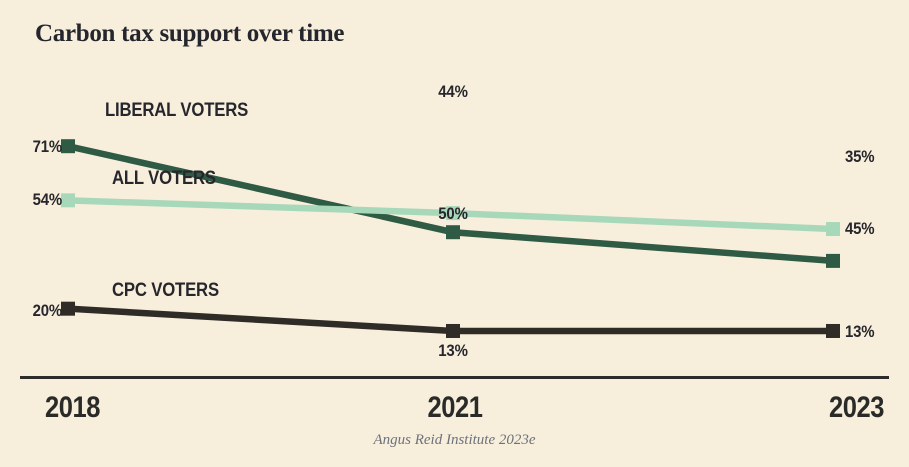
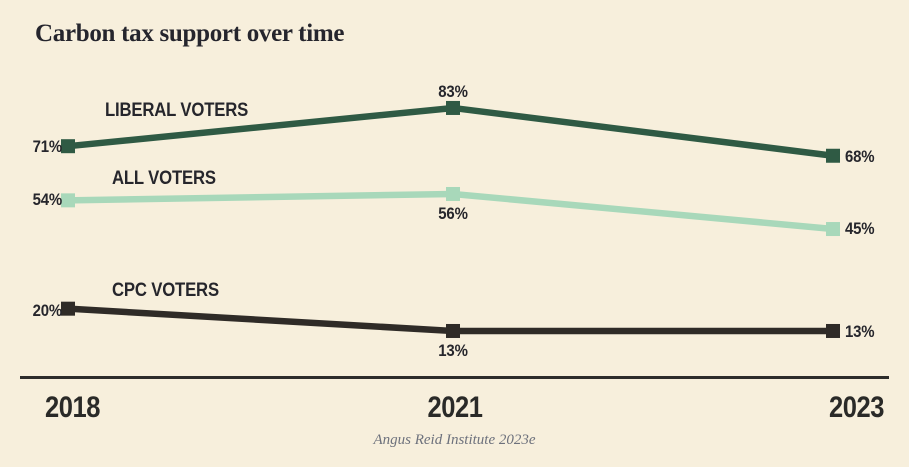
LIBERAL VOTERS/2021: 44% -> 83%
ALL VOTERS/2021: 50% -> 56%
LIBERAL VOTERS/2023: 35% -> 68%
